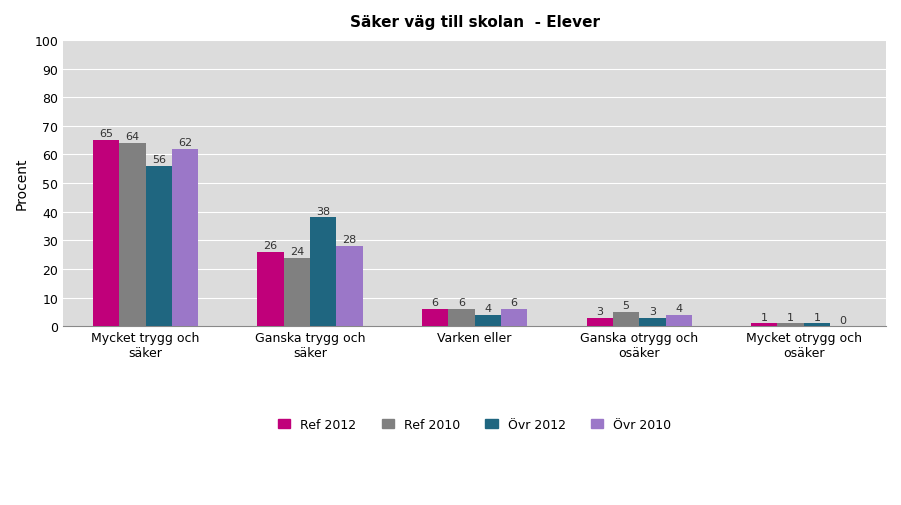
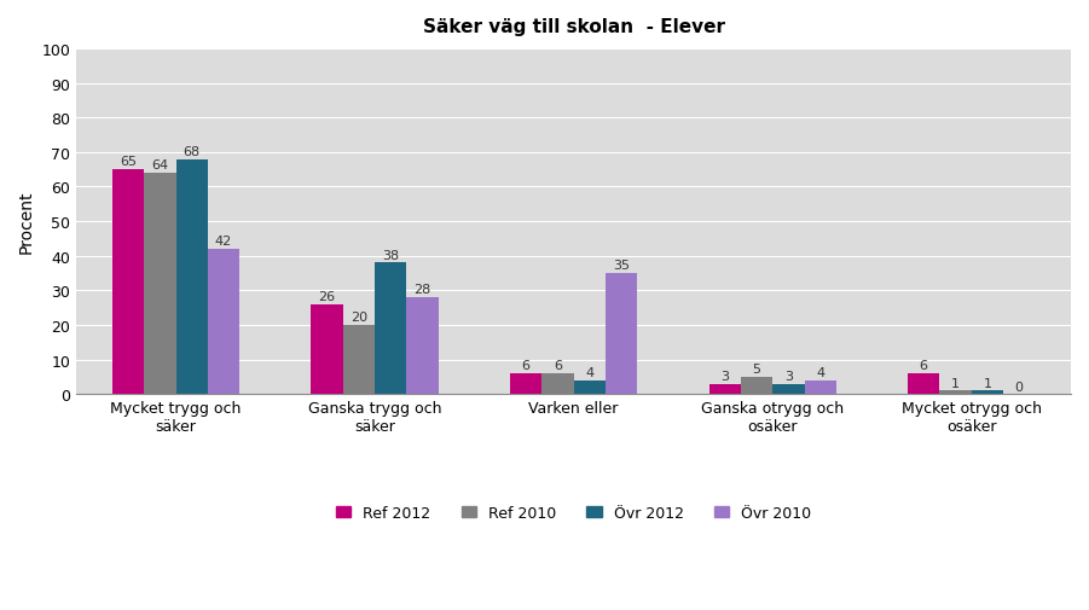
Övr 2012/Mycket trygg och säker: 56 -> 68
Övr 2010/Mycket trygg och säker: 62 -> 42
Ref 2010/Ganska trygg och säker: 24 -> 20
Övr 2010/Varken eller: 6 -> 35
Ref 2012/Mycket otrygg och osäker: 1 -> 6
